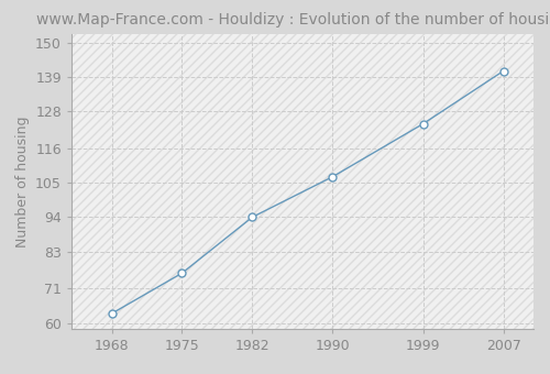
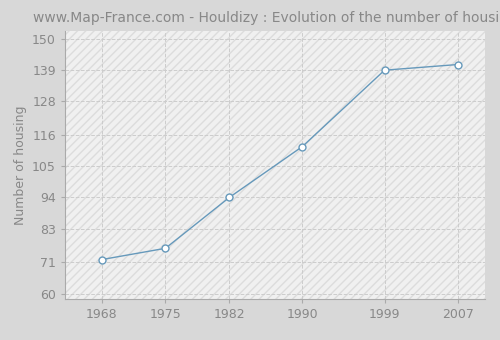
1968: 63 -> 72
1990: 107 -> 112
1999: 124 -> 139
